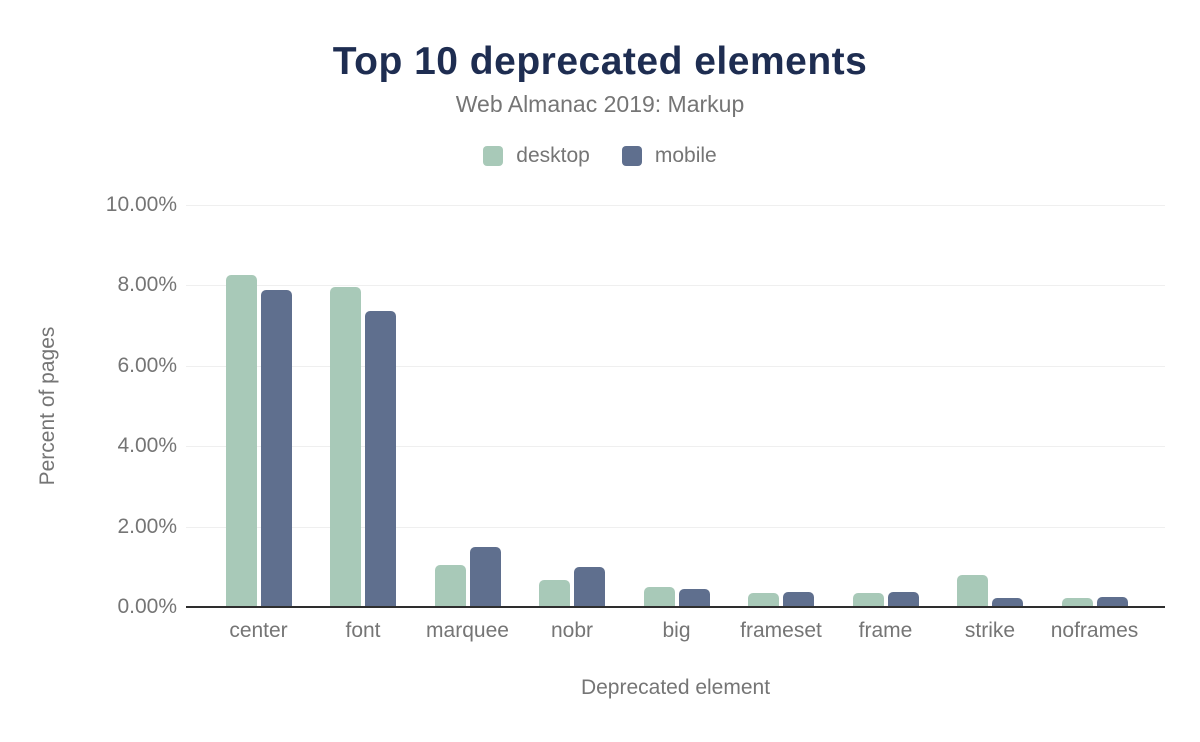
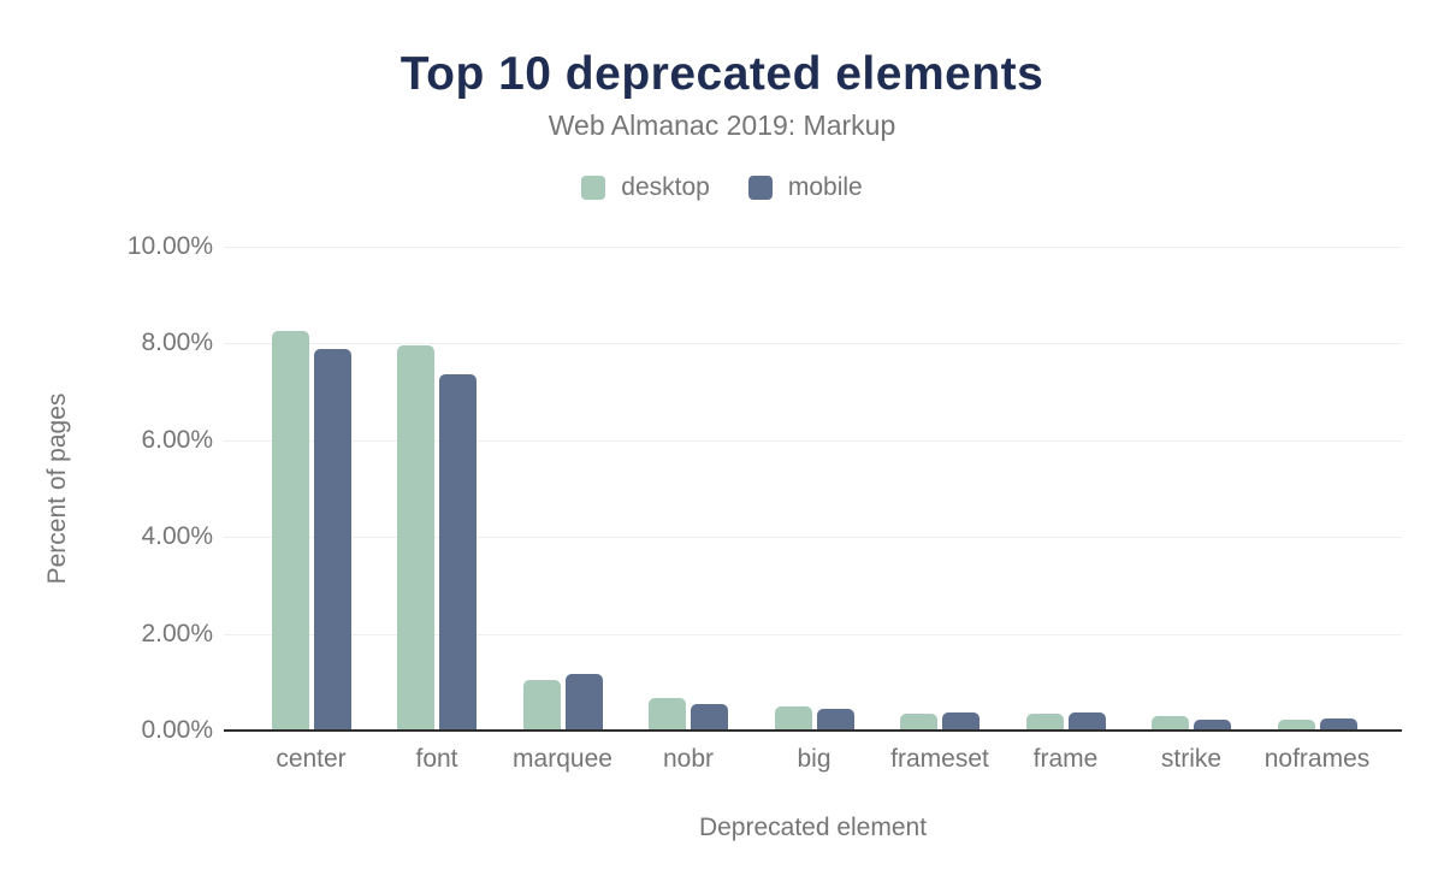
mobile/marquee: 1.5% -> 1.2%
mobile/nobr: 1.0% -> 0.6%
desktop/strike: 0.8% -> 0.3%
